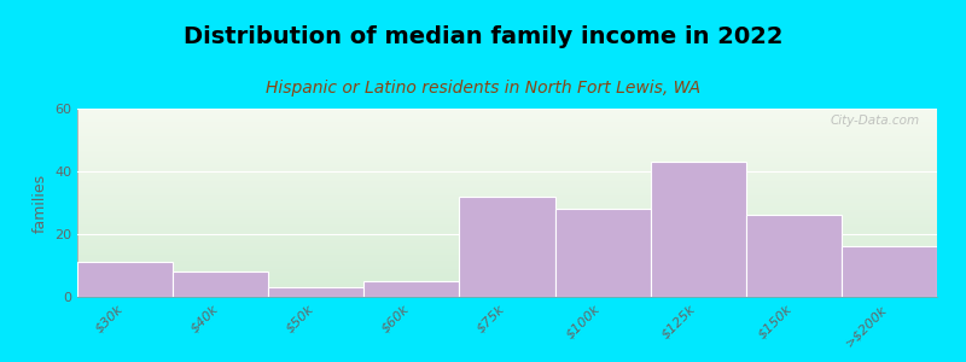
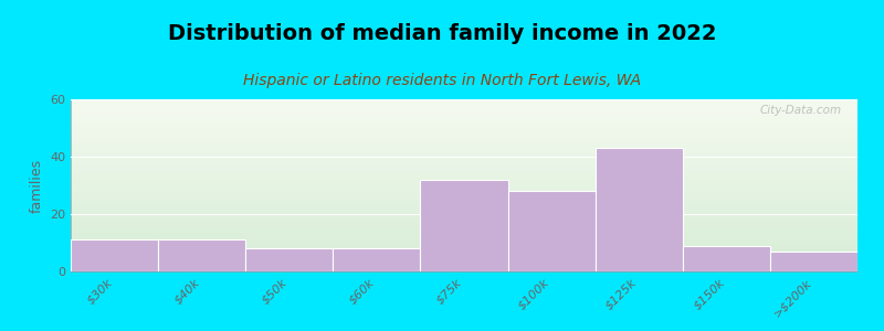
$40k: 8 -> 11
$50k: 3 -> 8
$60k: 5 -> 8
$150k: 26 -> 9
>$200k: 16 -> 7
